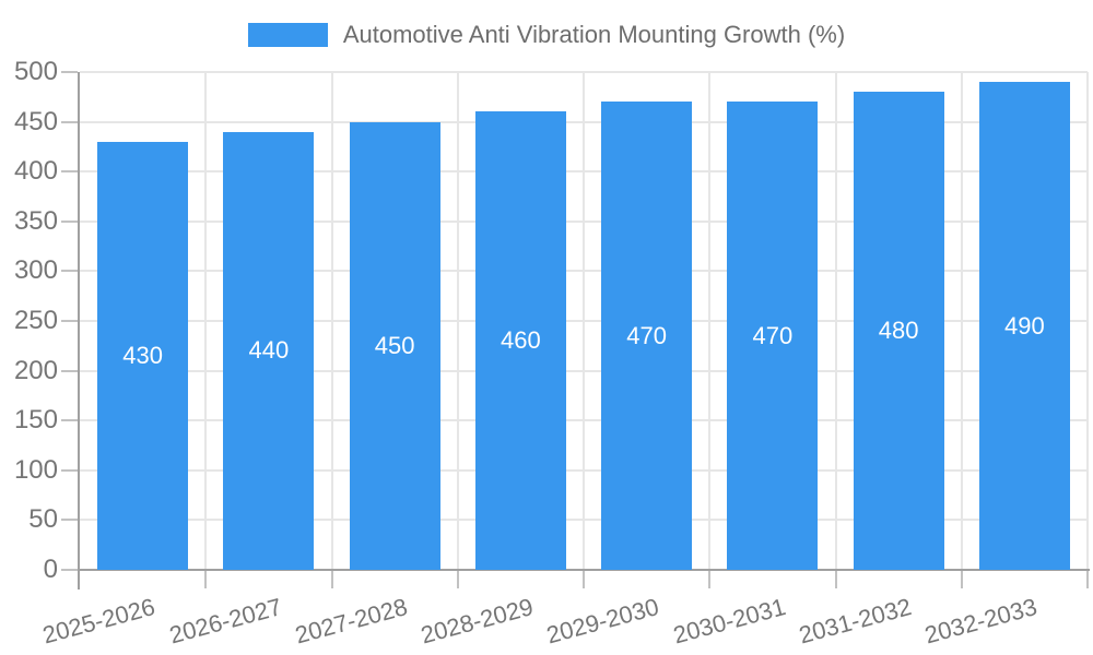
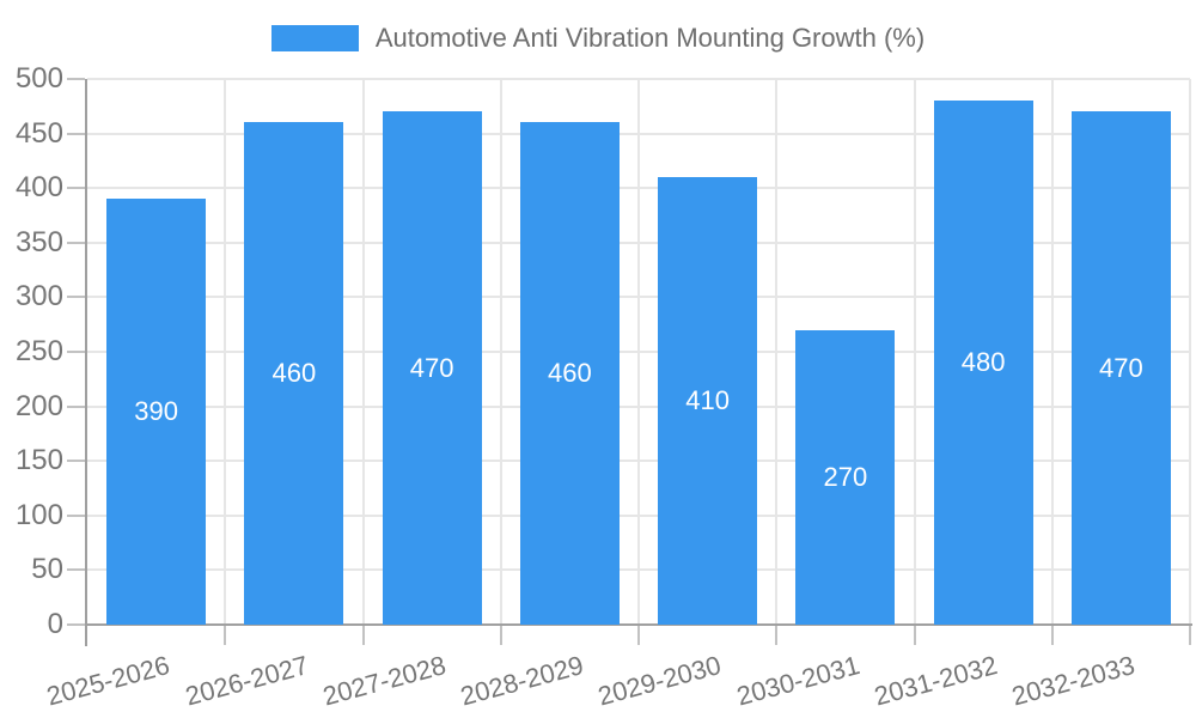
2025-2026: 430 -> 390
2026-2027: 440 -> 460
2027-2028: 450 -> 470
2029-2030: 470 -> 410
2030-2031: 470 -> 270
2032-2033: 490 -> 470
